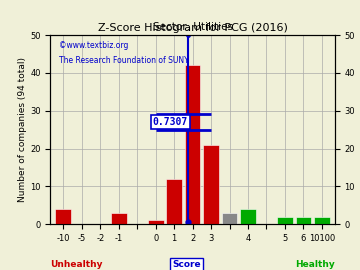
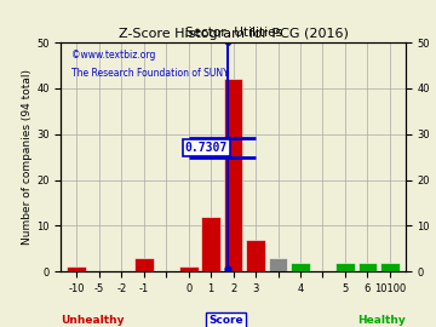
-10: 4 -> 1
3: 21 -> 7
4: 4 -> 2
